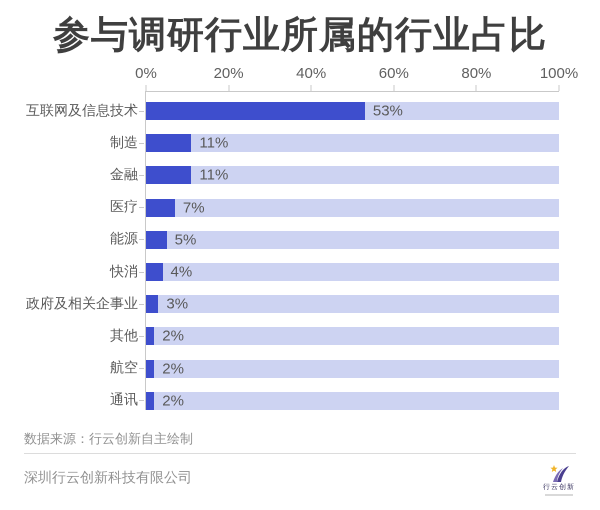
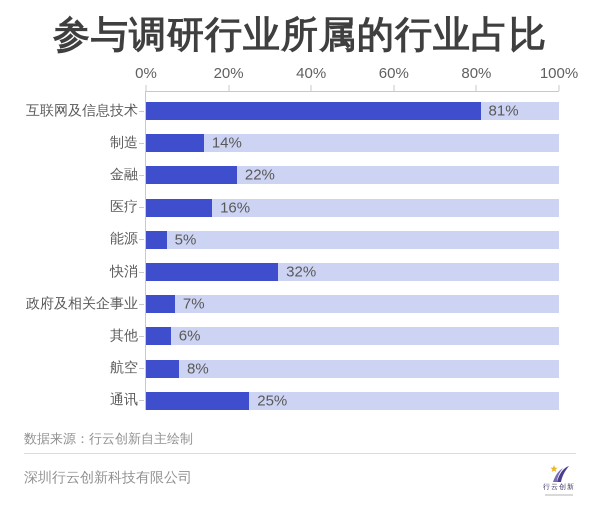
互联网及信息技术: 53% -> 81%
制造: 11% -> 14%
金融: 11% -> 22%
医疗: 7% -> 16%
快消: 4% -> 32%
政府及相关企事业: 3% -> 7%
其他: 2% -> 6%
航空: 2% -> 8%
通讯: 2% -> 25%
